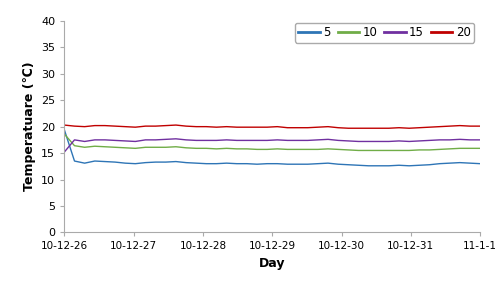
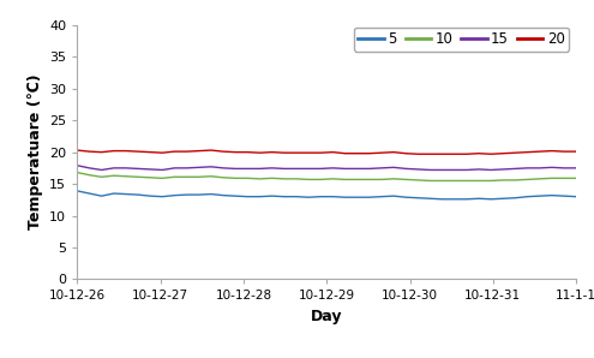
5/10-12-26: 19.4 -> 13.9
10/10-12-26: 18.6 -> 16.8
15/10-12-26: 15.2 -> 17.9
